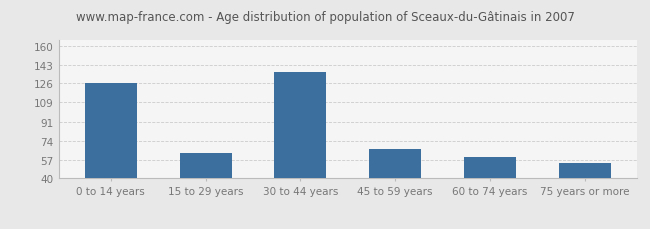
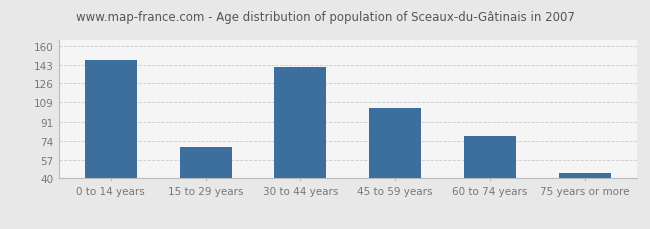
0 to 14 years: 126 -> 147
15 to 29 years: 63 -> 68
30 to 44 years: 136 -> 141
45 to 59 years: 67 -> 104
60 to 74 years: 59 -> 78
75 years or more: 54 -> 45
